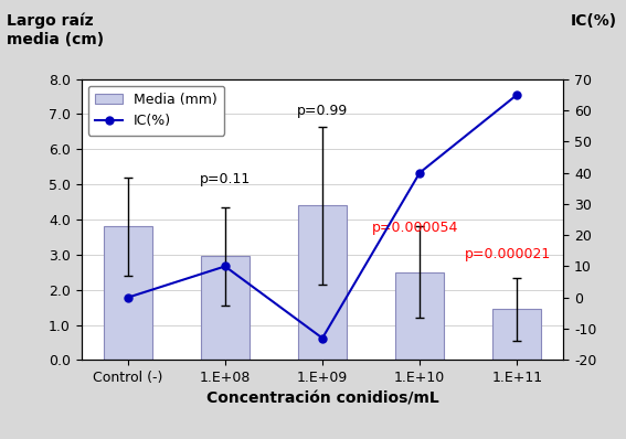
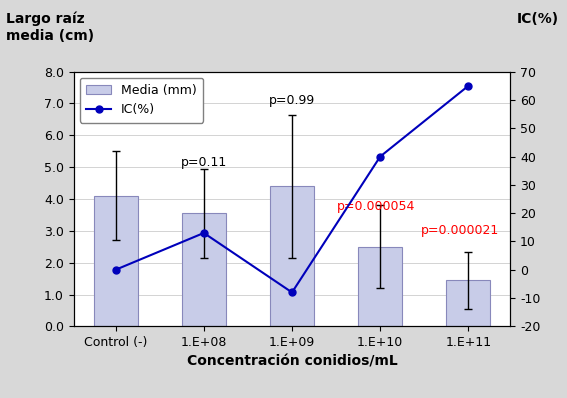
Media (mm)/Control (-): 3.80 -> 4.10
Media (mm)/1.E+08: 2.95 -> 3.55
IC(%)/1.E+08: 10 -> 13
IC(%)/1.E+09: -13 -> -8
